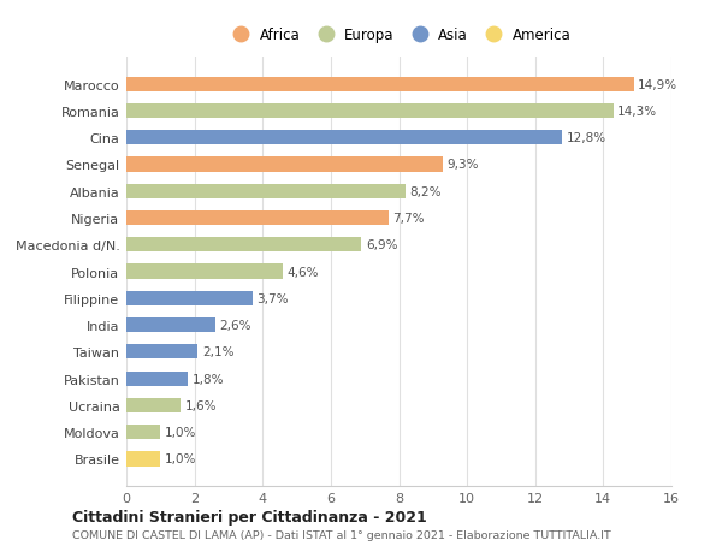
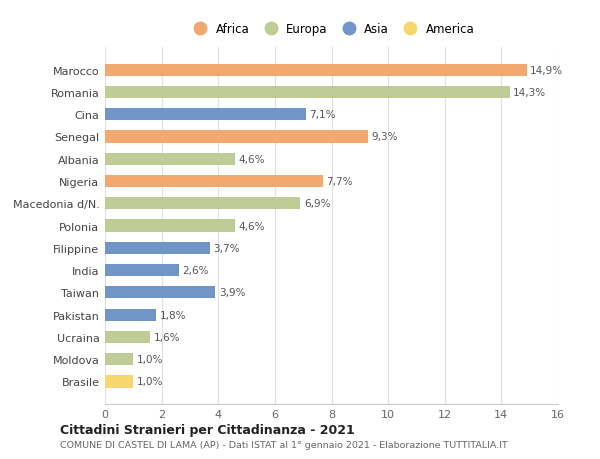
Cina: 12,8% -> 7,1%
Albania: 8,2% -> 4,6%
Taiwan: 2,1% -> 3,9%
